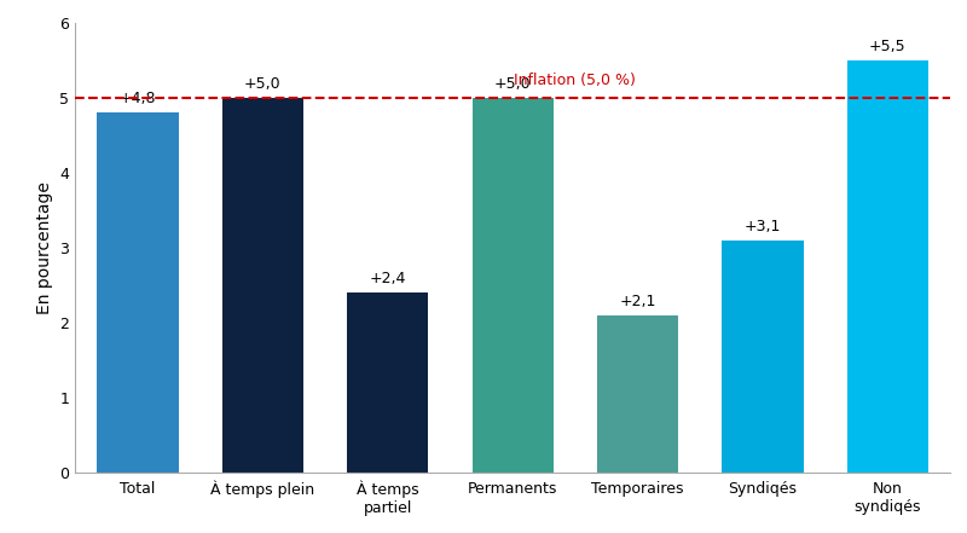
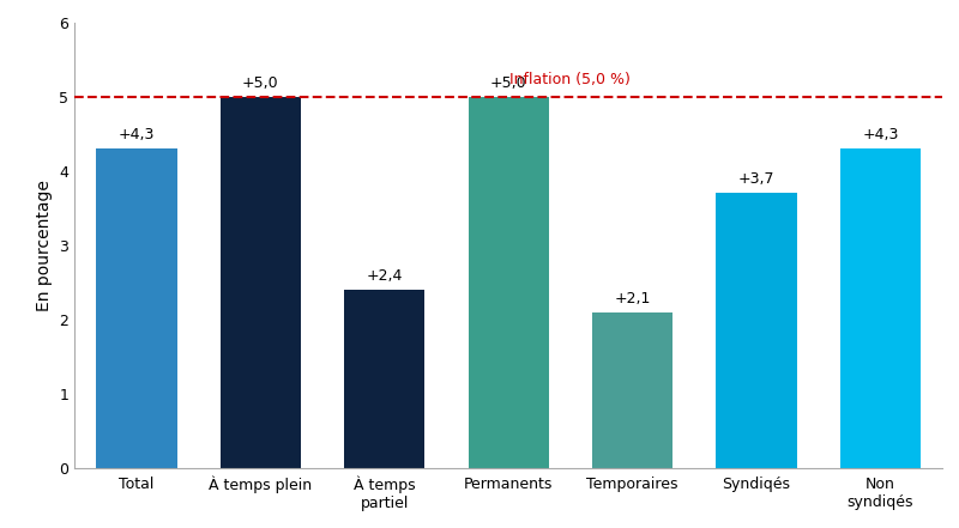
Total: +4,8 -> +4,3
Syndiqés: +3,1 -> +3,7
Non syndiqés: +5,5 -> +4,3
